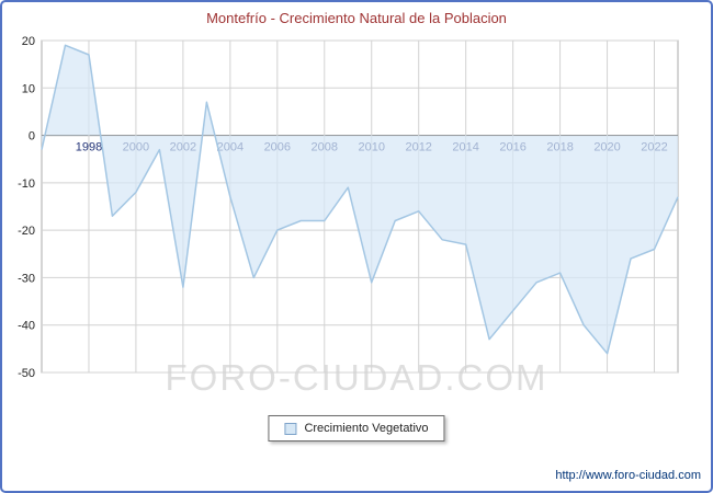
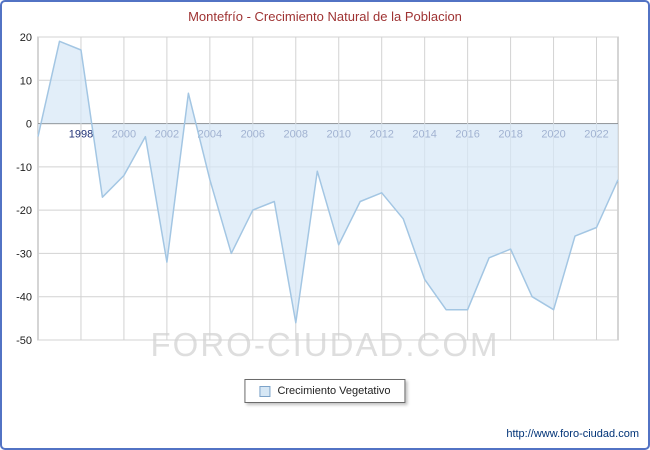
2008: -18 -> -46
2010: -31 -> -28
2014: -23 -> -36
2016: -37 -> -43
2020: -46 -> -43
